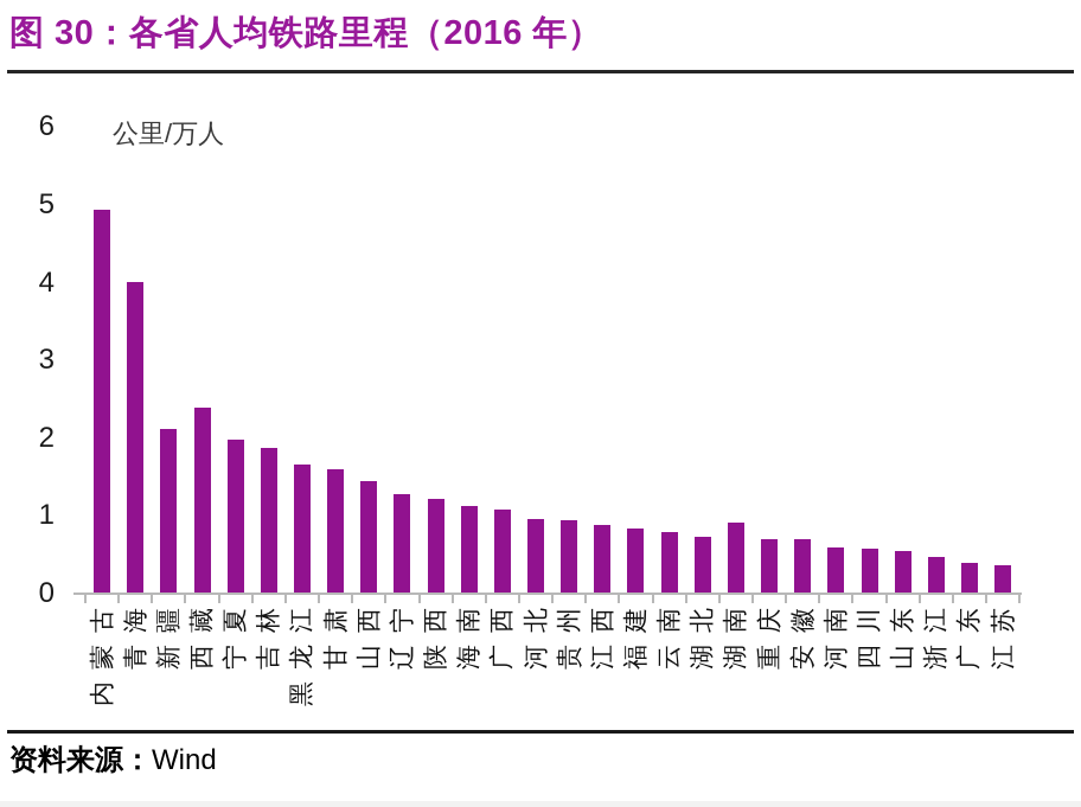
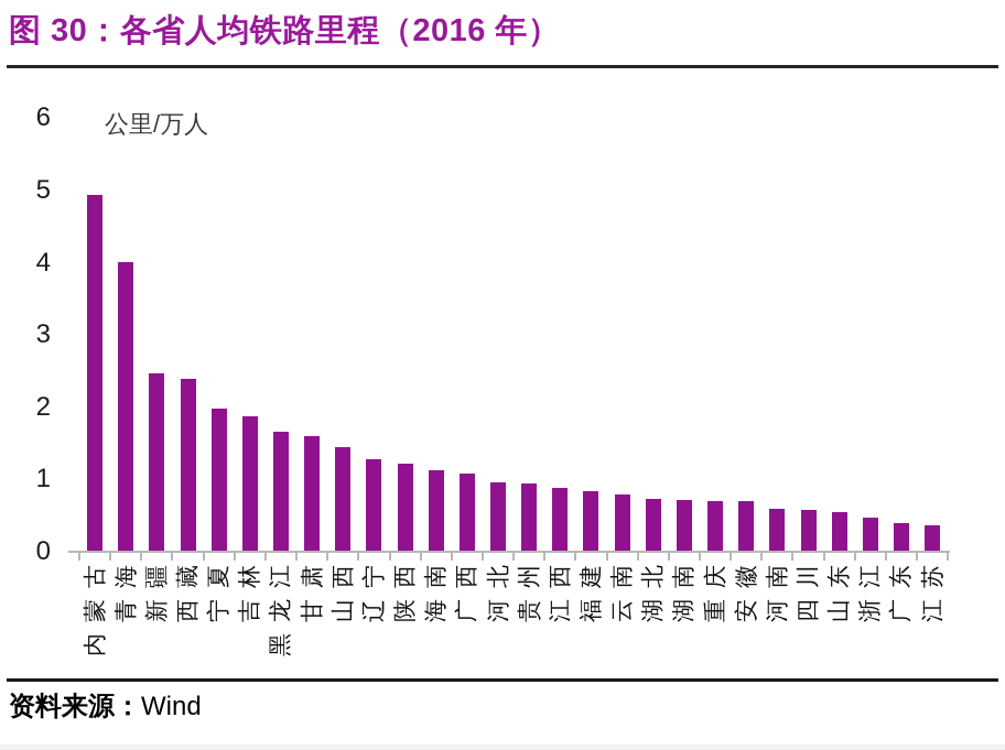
新疆: 2.1 -> 2.5
湖南: 0.9 -> 0.7
